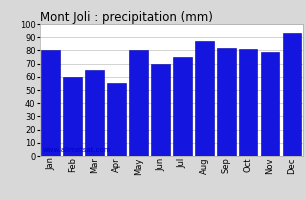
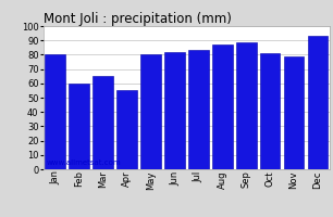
Jun: 70 -> 82
Jul: 75 -> 83
Sep: 82 -> 89
